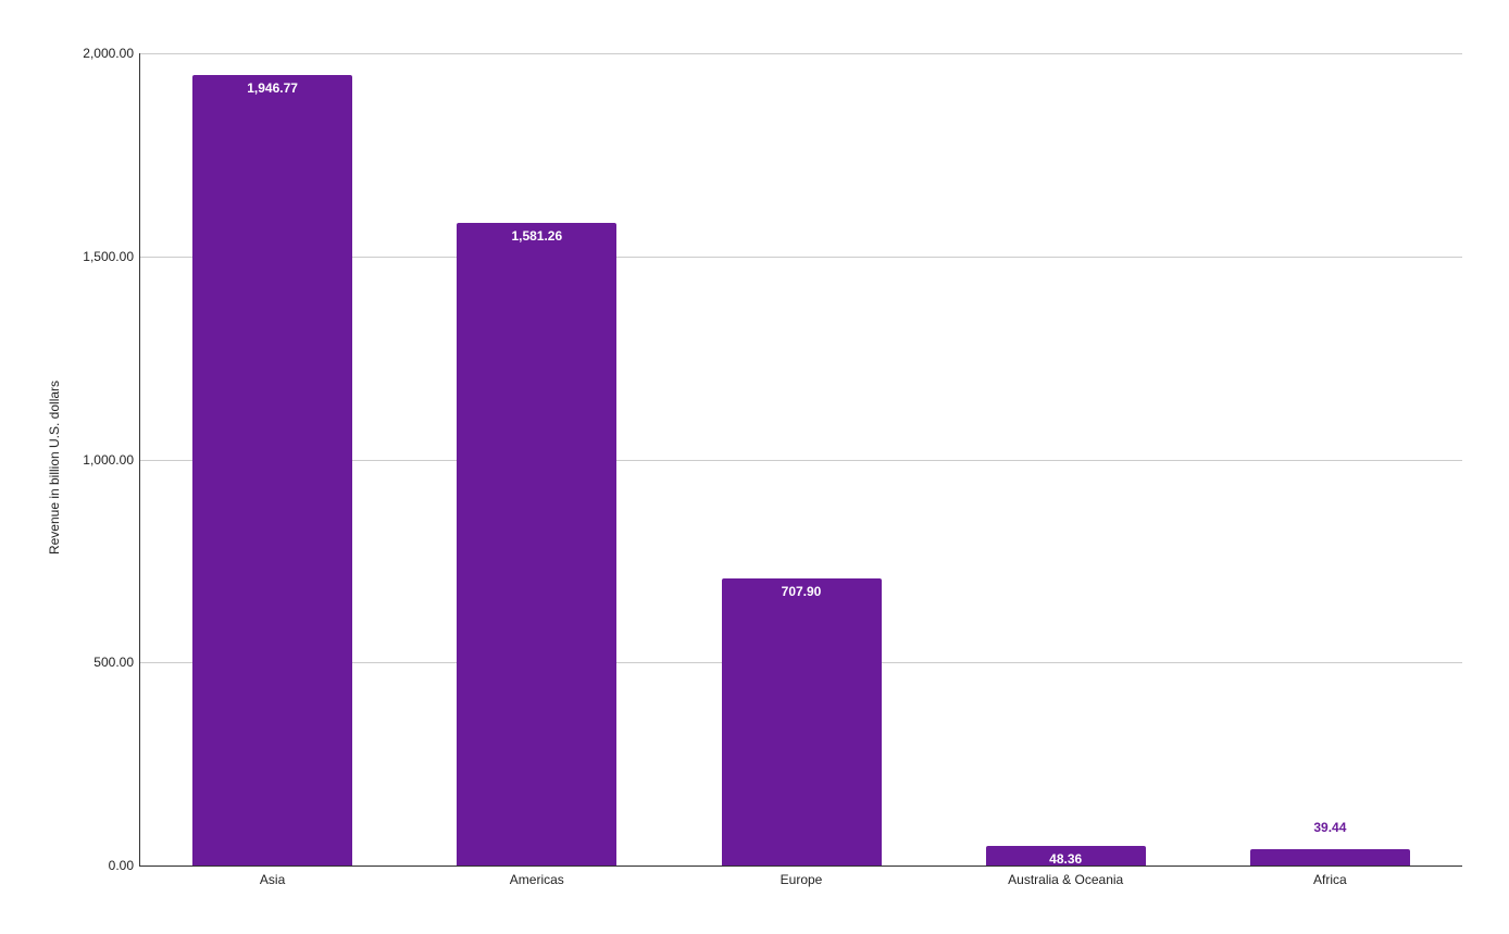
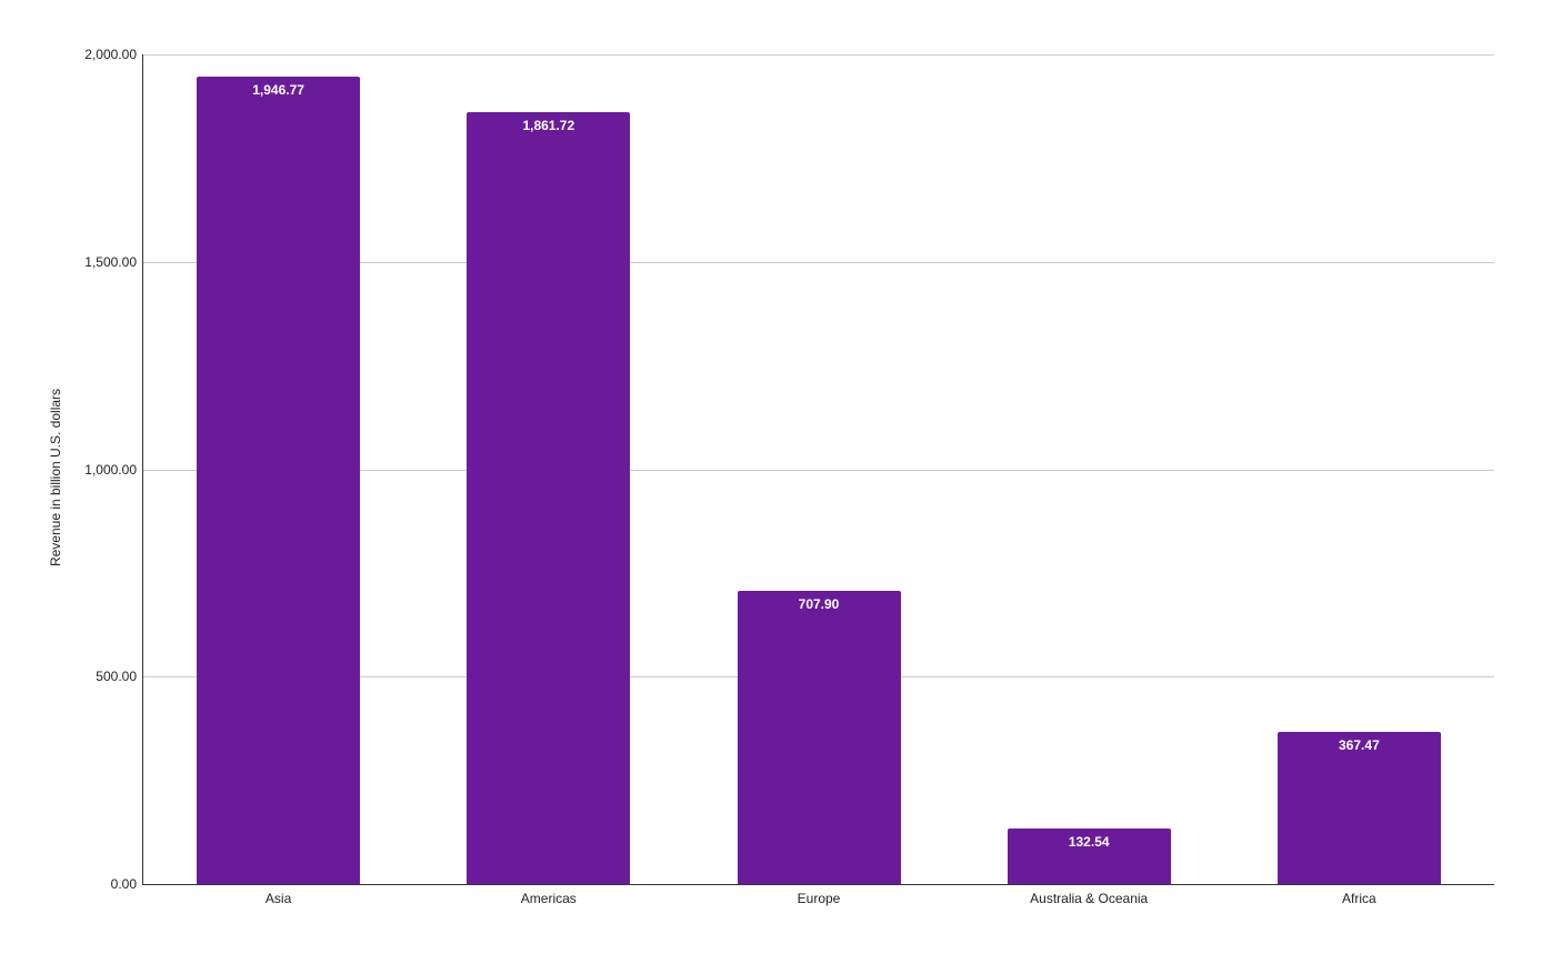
Americas: 1,581.26 -> 1,861.72
Australia & Oceania: 48.36 -> 132.54
Africa: 39.44 -> 367.47
